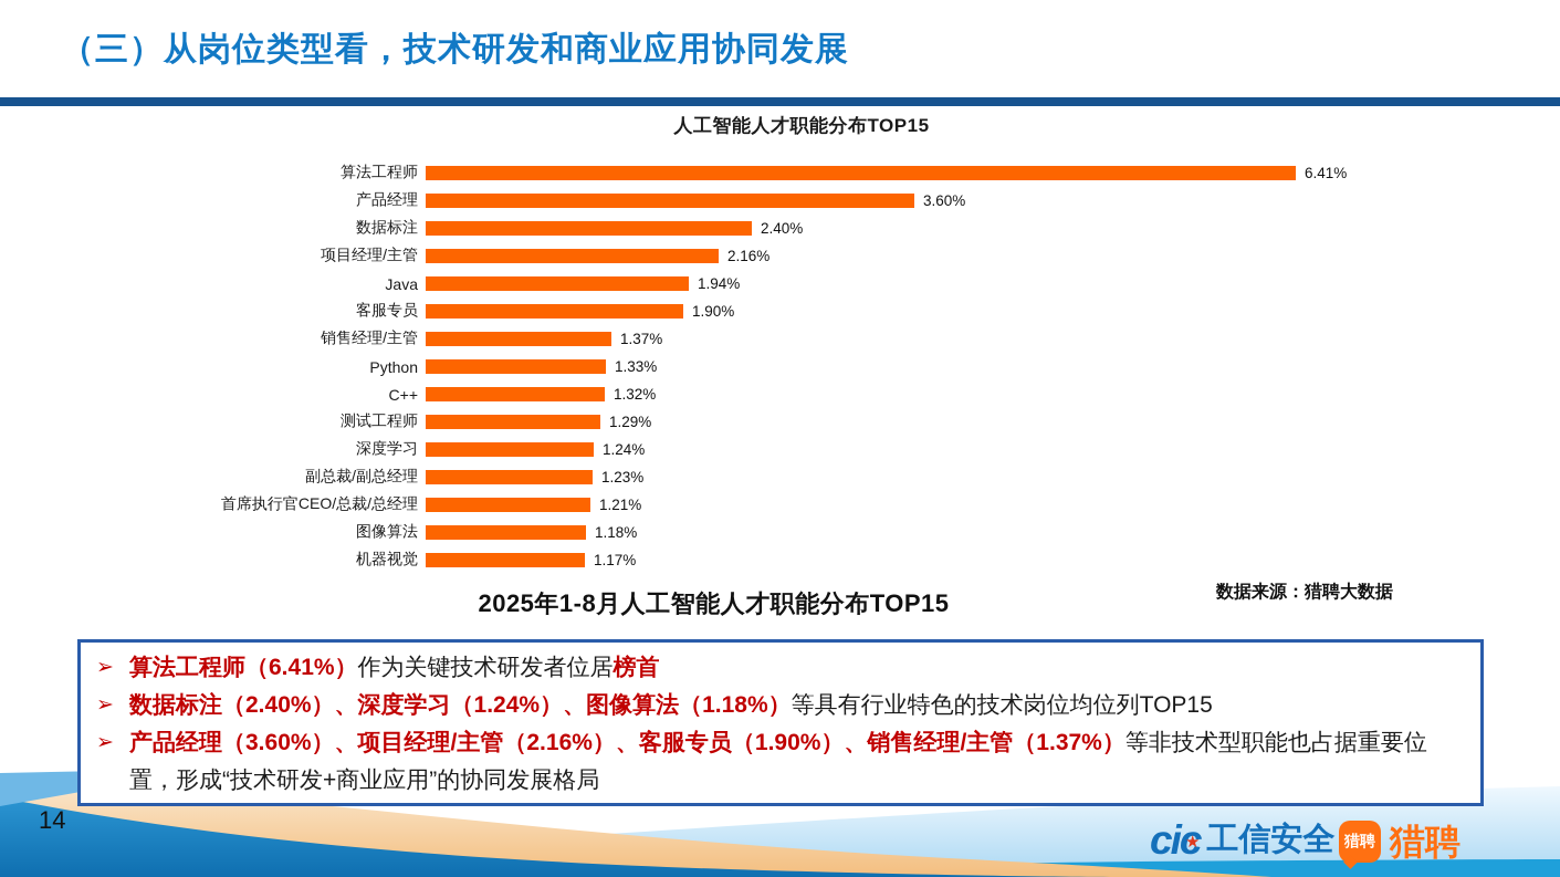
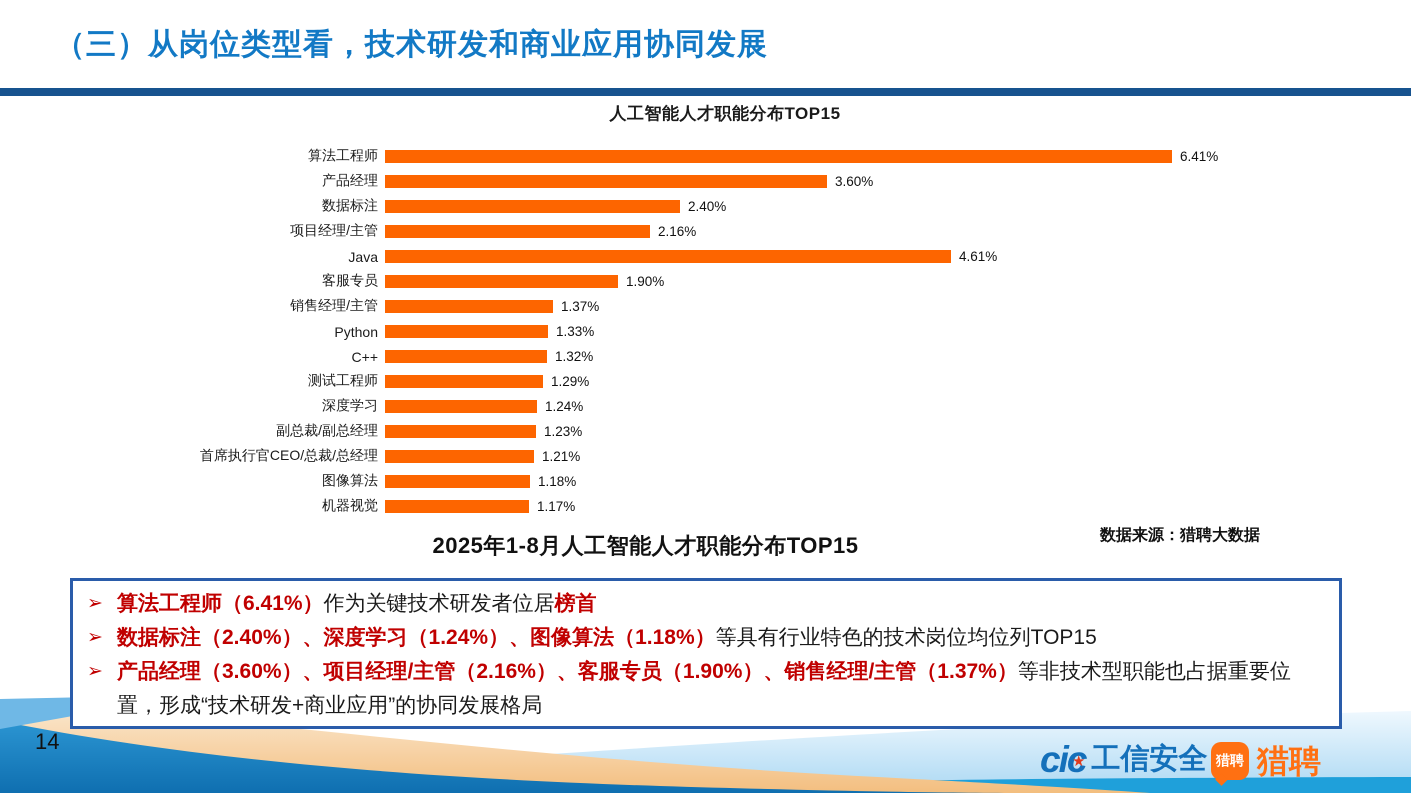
Java: 1.94% -> 4.61%
